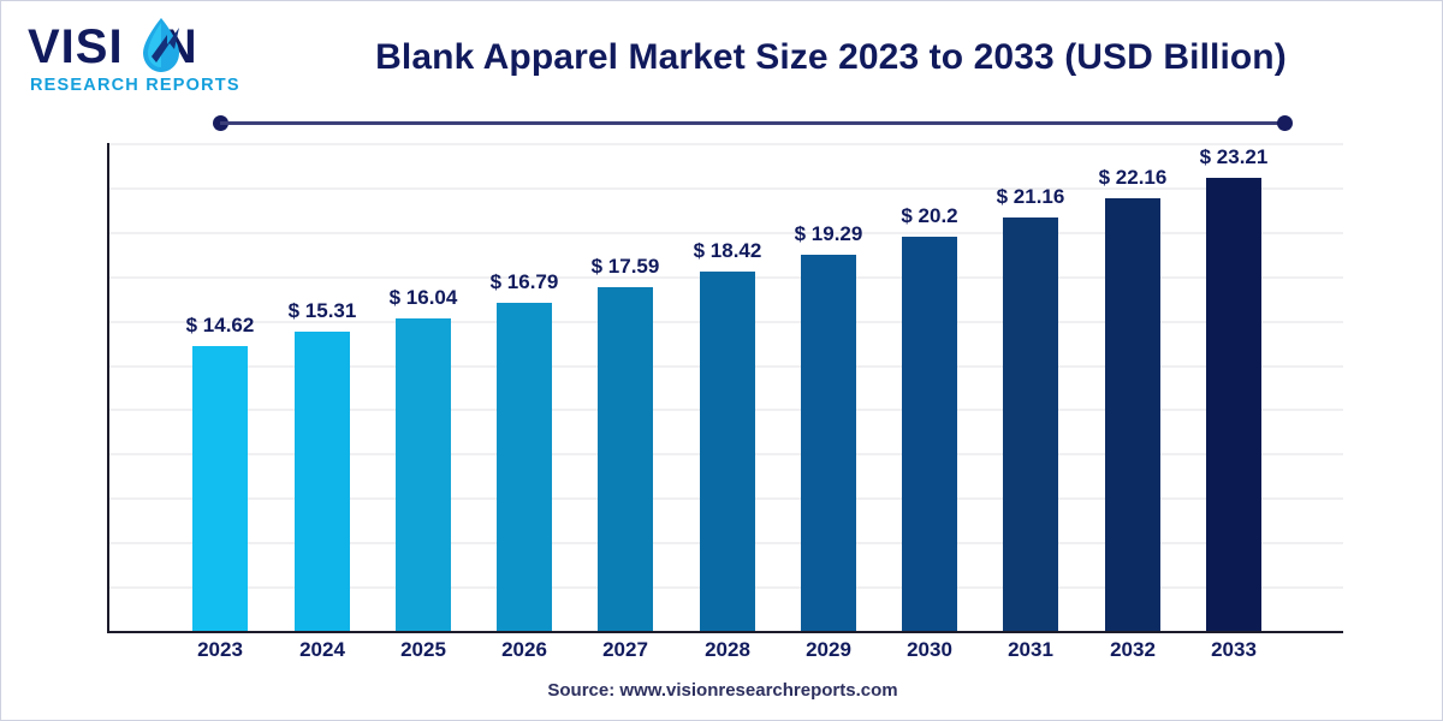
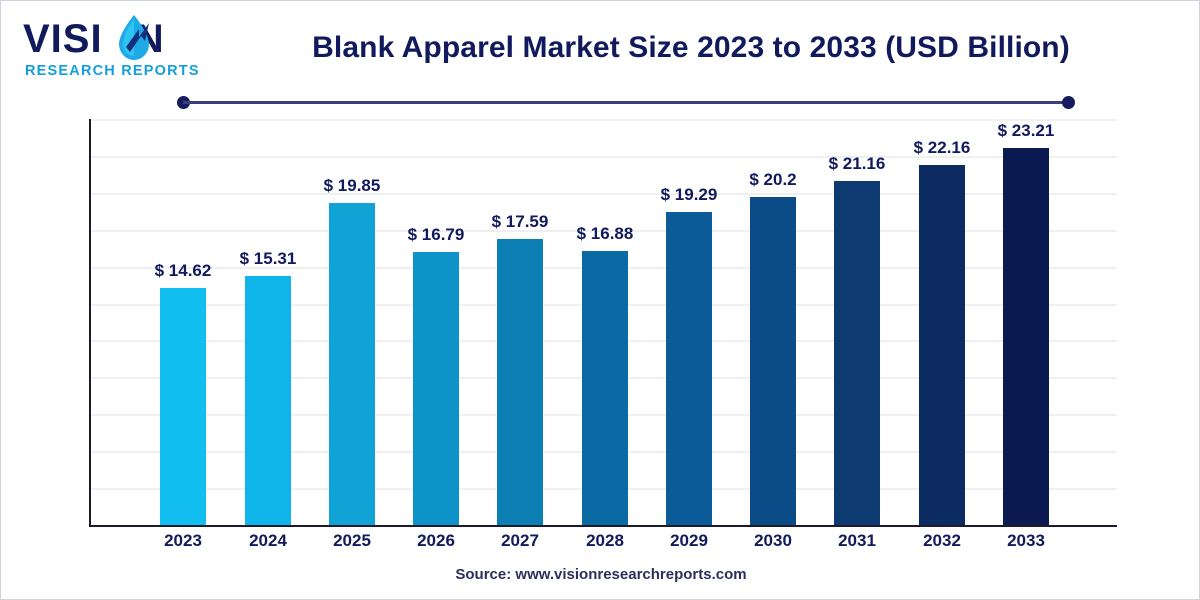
2025: 16.04 -> 19.85
2028: 18.42 -> 16.88
